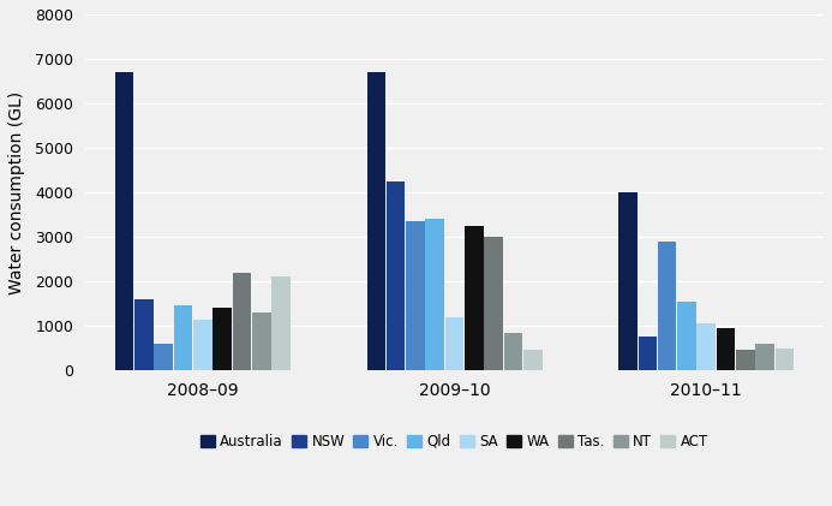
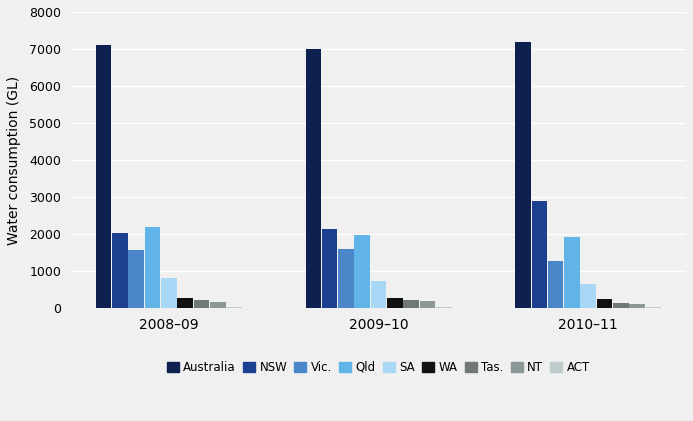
Australia/2008–09: 6700 -> 7100
NSW/2008–09: 1600 -> 2020
Vic./2008–09: 600 -> 1560
Qld/2008–09: 1450 -> 2180
SA/2008–09: 1150 -> 820
WA/2008–09: 1400 -> 270
Tas./2008–09: 2200 -> 210
NT/2008–09: 1300 -> 170
ACT/2008–09: 2100 -> 30
Australia/2009–10: 6700 -> 7000
NSW/2009–10: 4250 -> 2150
Vic./2009–10: 3350 -> 1600
Qld/2009–10: 3400 -> 1970
SA/2009–10: 1200 -> 730
WA/2009–10: 3250 -> 260
Tas./2009–10: 3000 -> 220
NT/2009–10: 850 -> 180
ACT/2009–10: 450 -> 40
Australia/2010–11: 4000 -> 7200
NSW/2010–11: 750 -> 2900
Vic./2010–11: 2900 -> 1270
Qld/2010–11: 1550 -> 1920
SA/2010–11: 1050 -> 640
WA/2010–11: 950 -> 250
Tas./2010–11: 450 -> 130
NT/2010–11: 600 -> 100
ACT/2010–11: 500 -> 20
